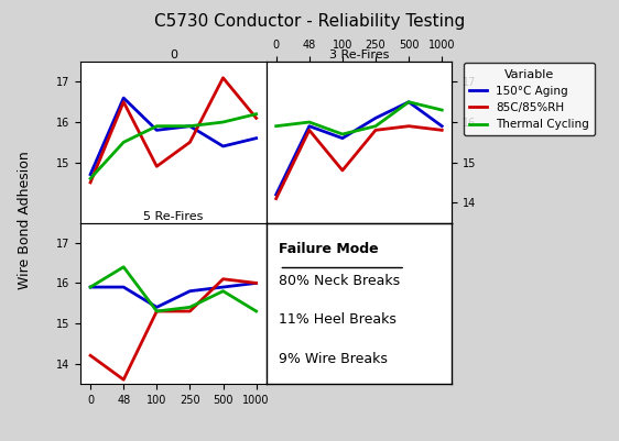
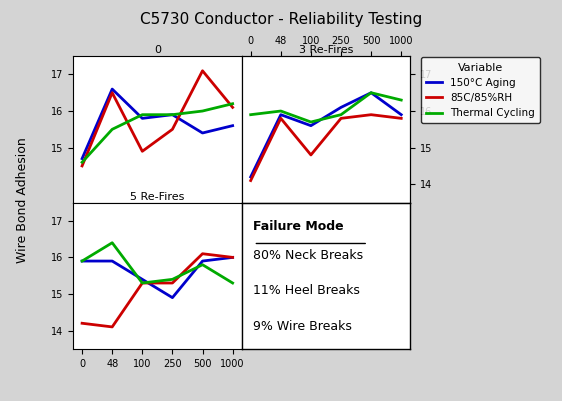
5 Re-Fires/85C/85%RH/48: 13.6 -> 14.1
5 Re-Fires/150°C Aging/250: 15.8 -> 14.9
